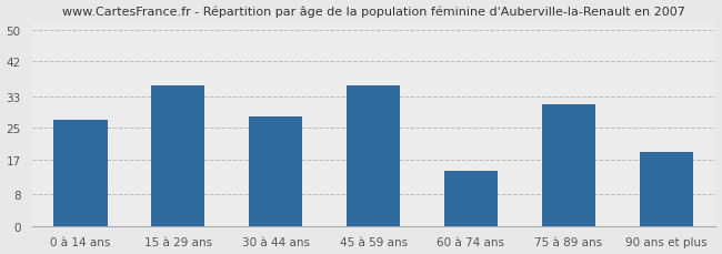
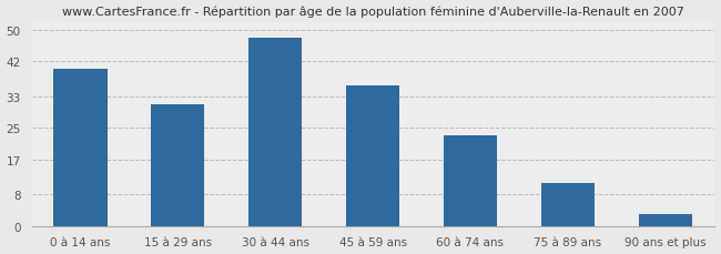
0 à 14 ans: 27 -> 40
15 à 29 ans: 36 -> 31
30 à 44 ans: 28 -> 48
60 à 74 ans: 14 -> 23
75 à 89 ans: 31 -> 11
90 ans et plus: 19 -> 3
